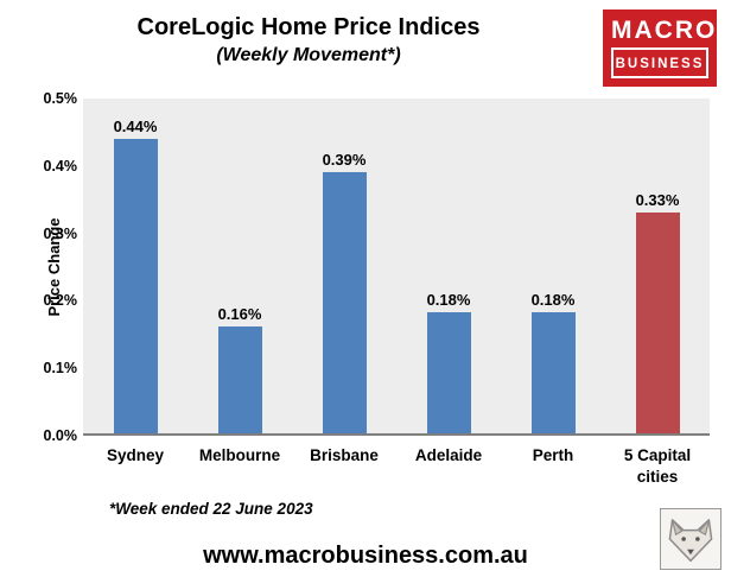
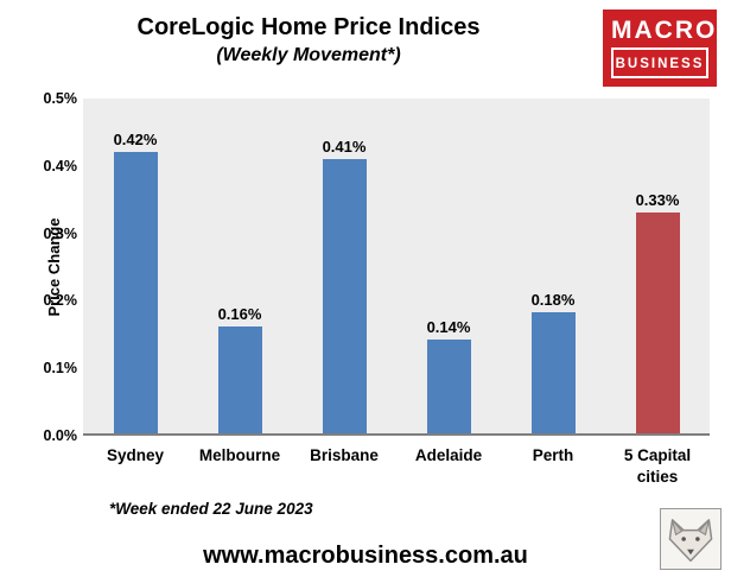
Sydney: 0.44% -> 0.42%
Brisbane: 0.39% -> 0.41%
Adelaide: 0.18% -> 0.14%
